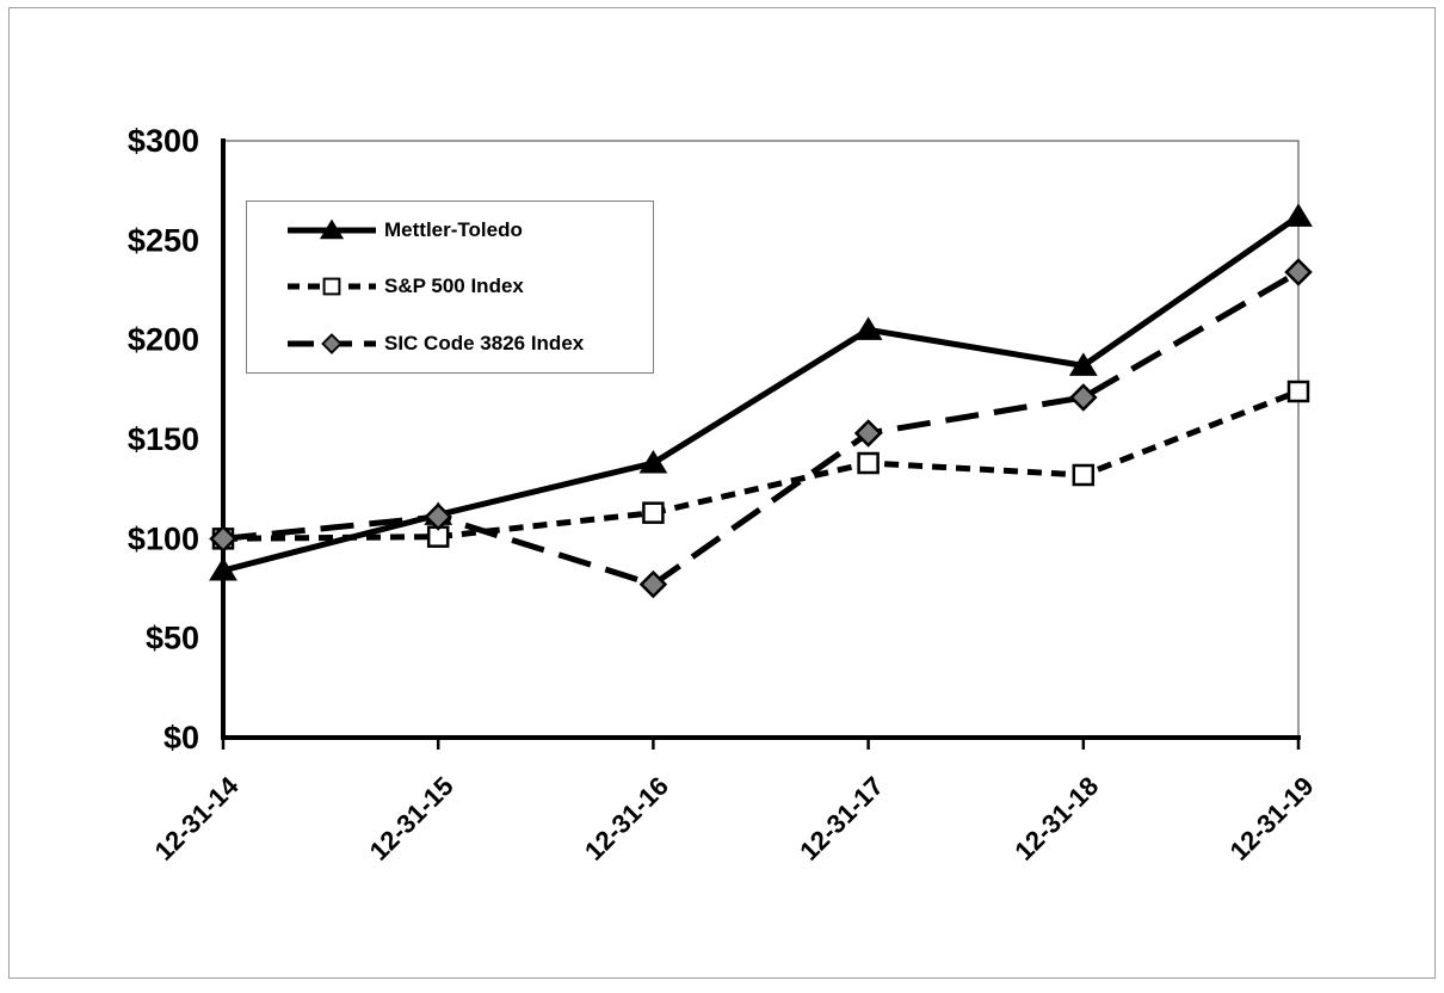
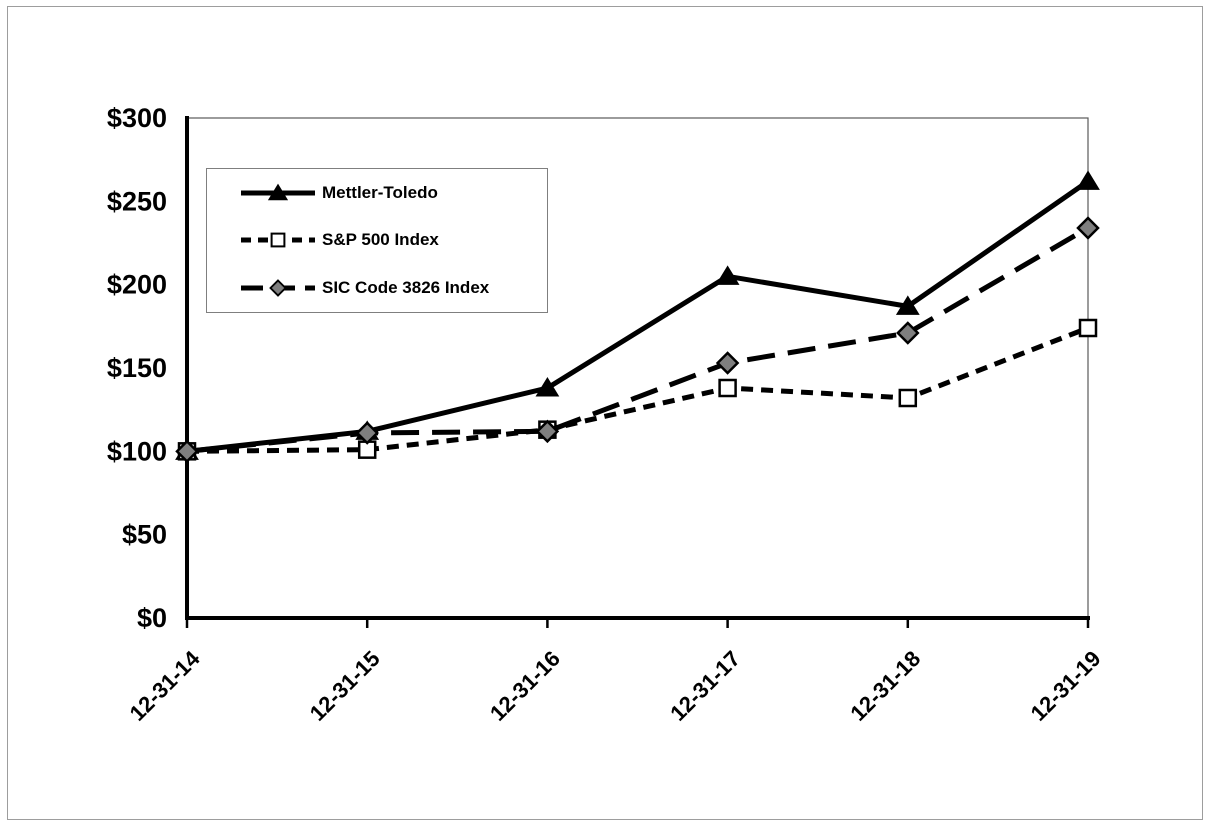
Mettler-Toledo/12-31-14: $84 -> $100
SIC Code 3826 Index/12-31-16: $77 -> $112
